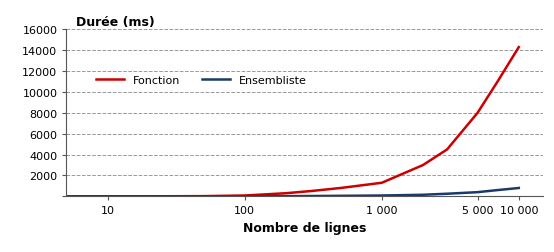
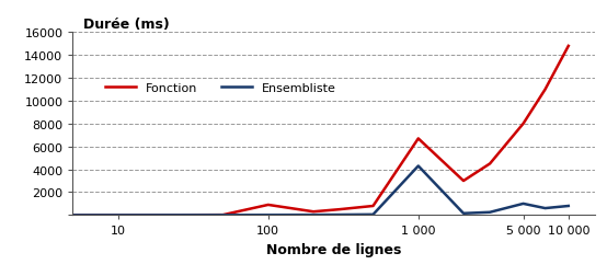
Fonction/100: 100 -> 900
Fonction/1 000: 1300 -> 6700
Ensembliste/1 000: 100 -> 4300
Ensembliste/5 000: 400 -> 1000
Fonction/10 000: 14300 -> 14800
